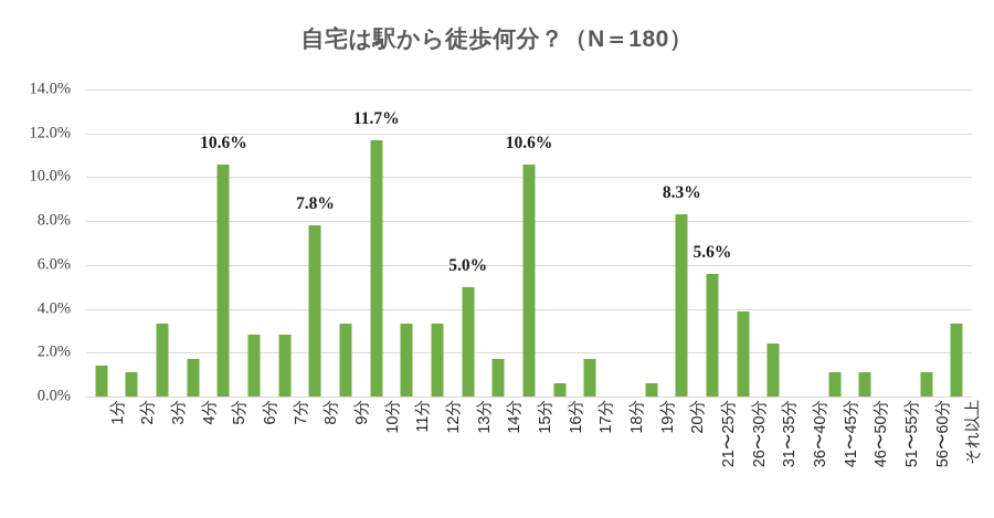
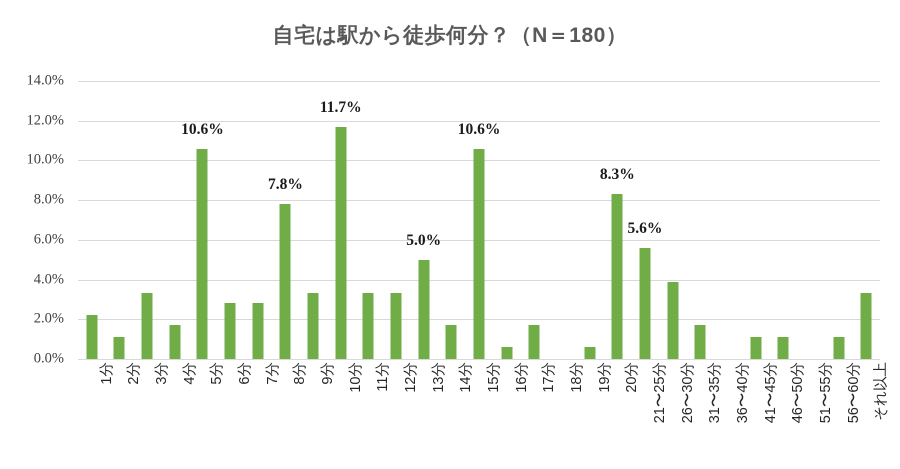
1分: 1.4% -> 2.2%
31〜35分: 2.4% -> 1.7%
